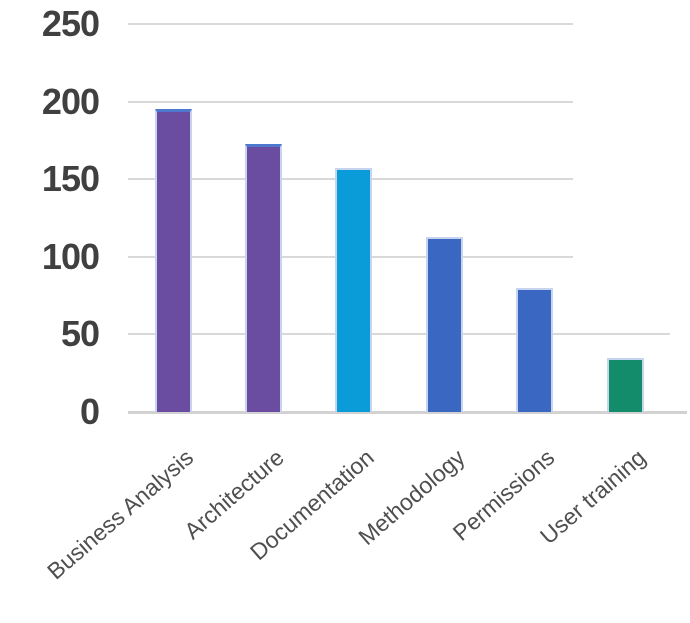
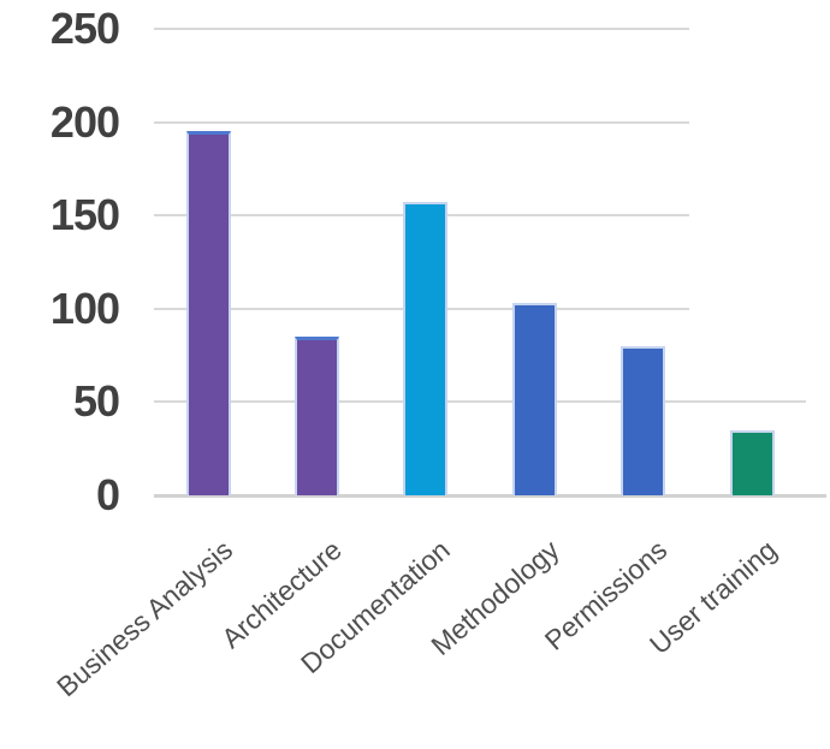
Architecture: 173 -> 85
Methodology: 113 -> 103
